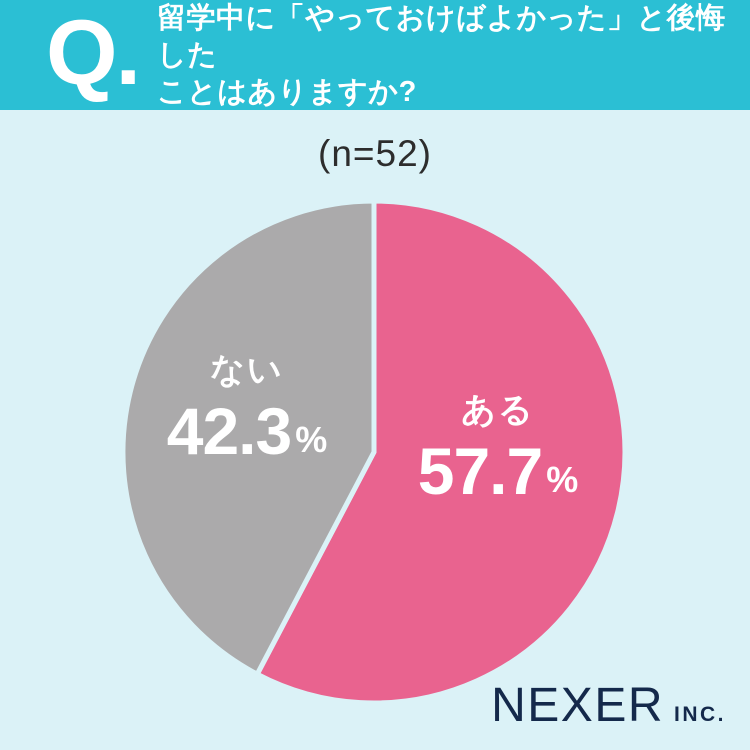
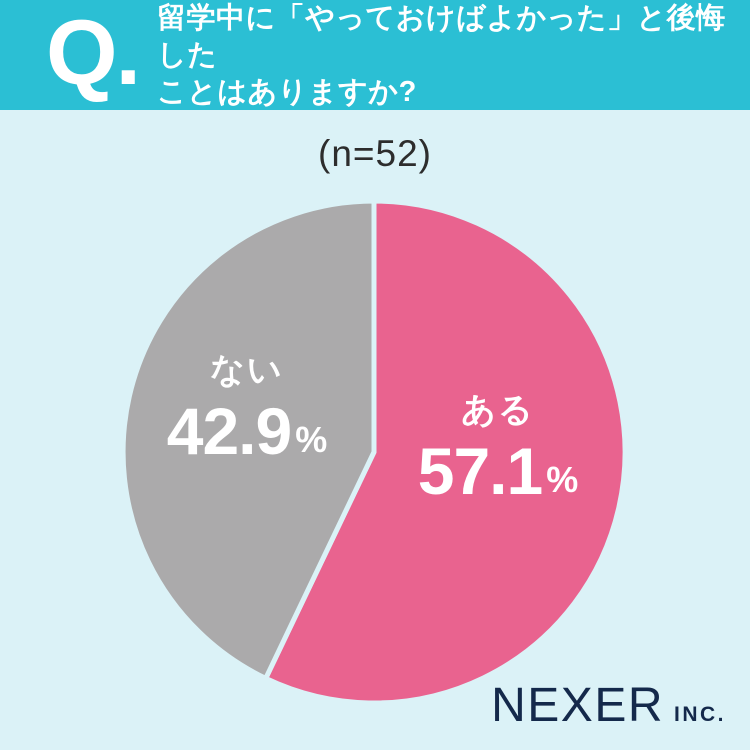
ある: 57.7 -> 57.1
ない: 42.3 -> 42.9
